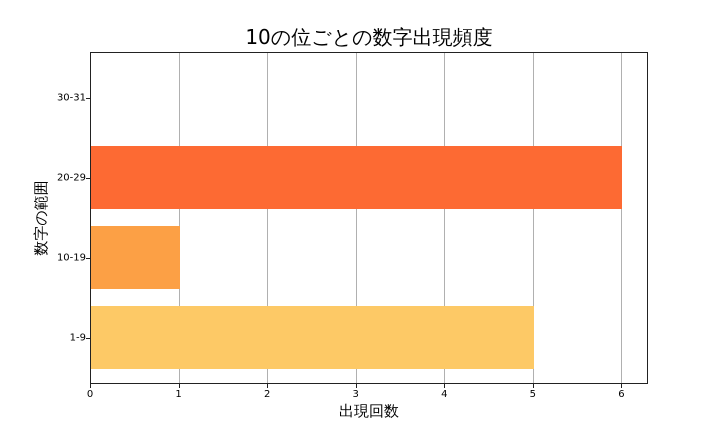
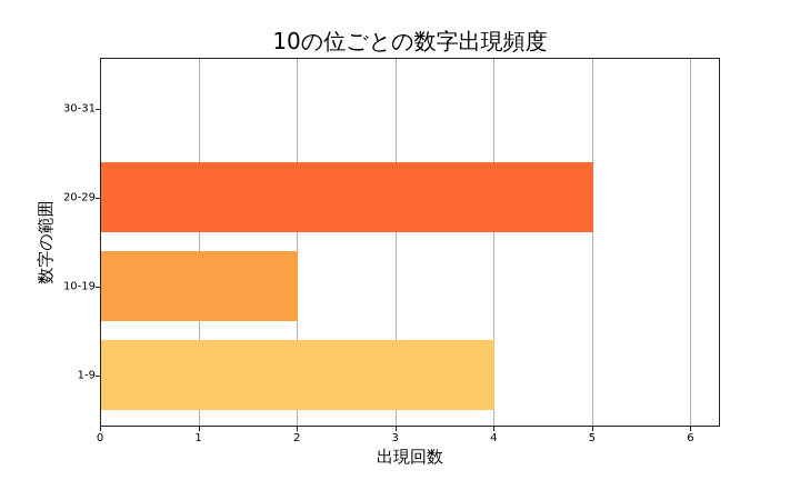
1-9: 5 -> 4
10-19: 1 -> 2
20-29: 6 -> 5
